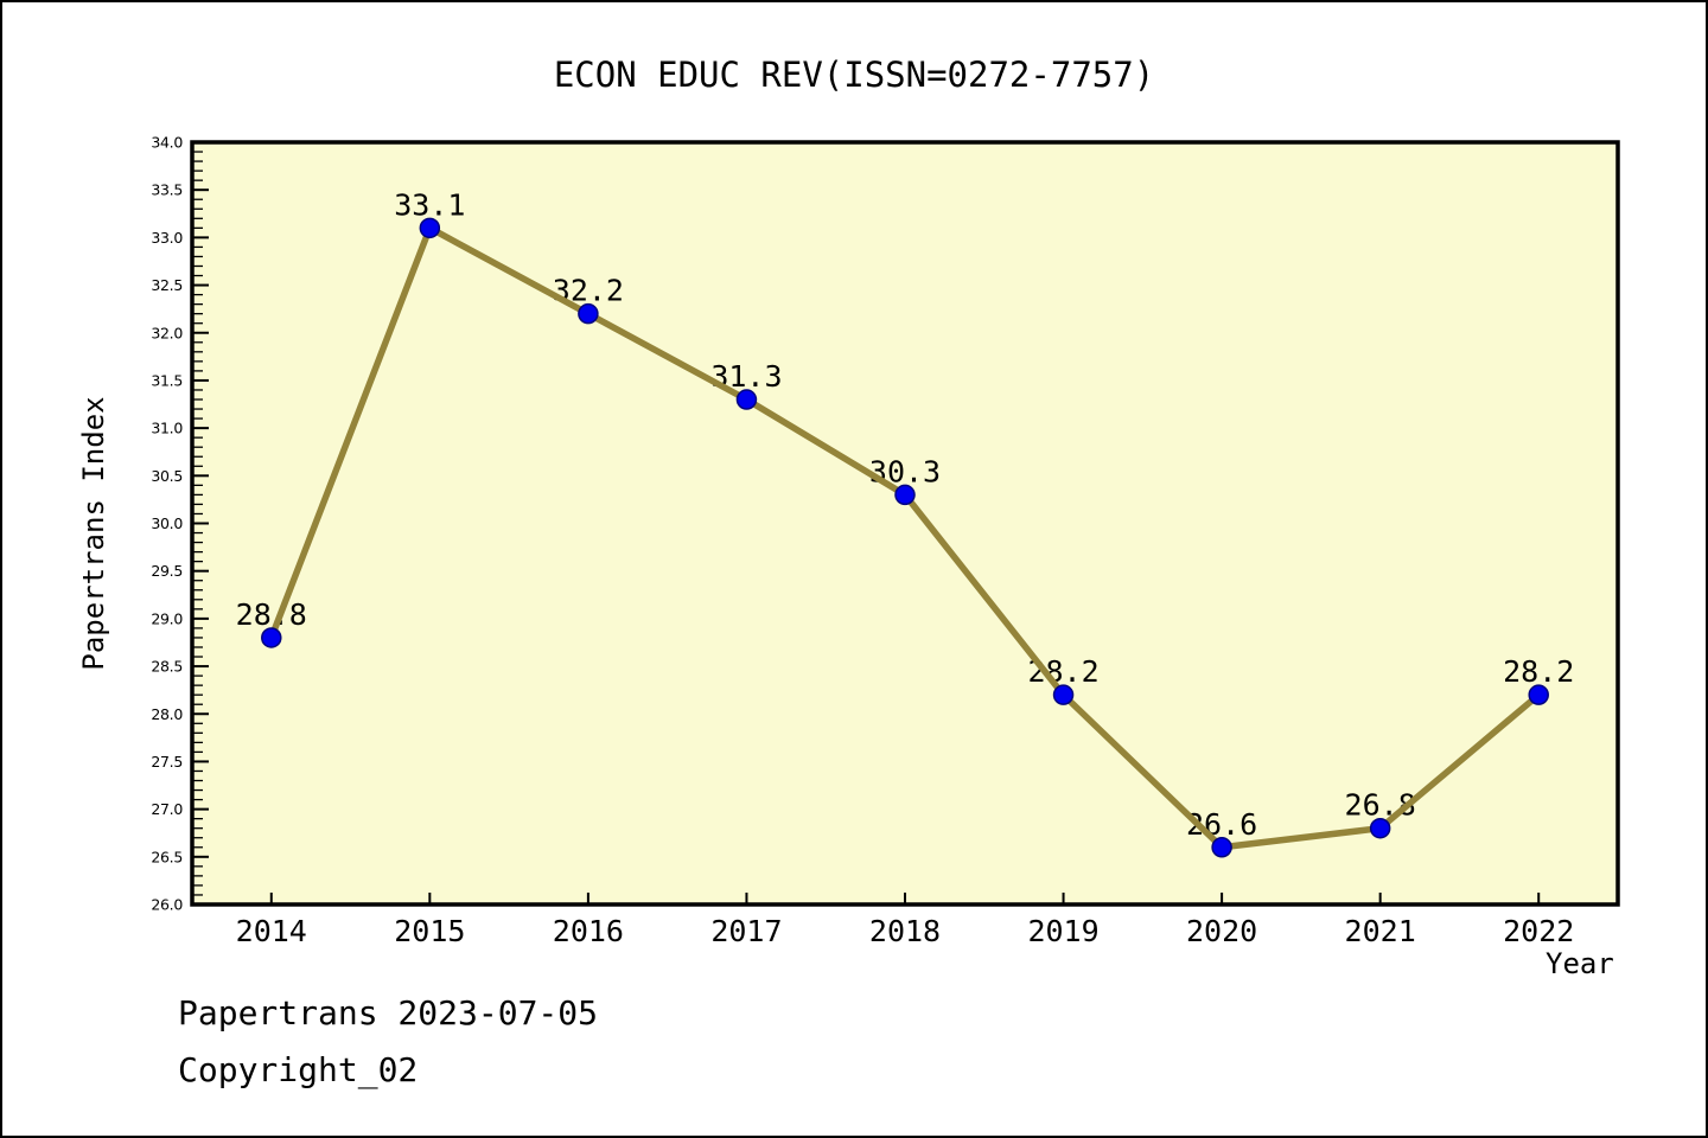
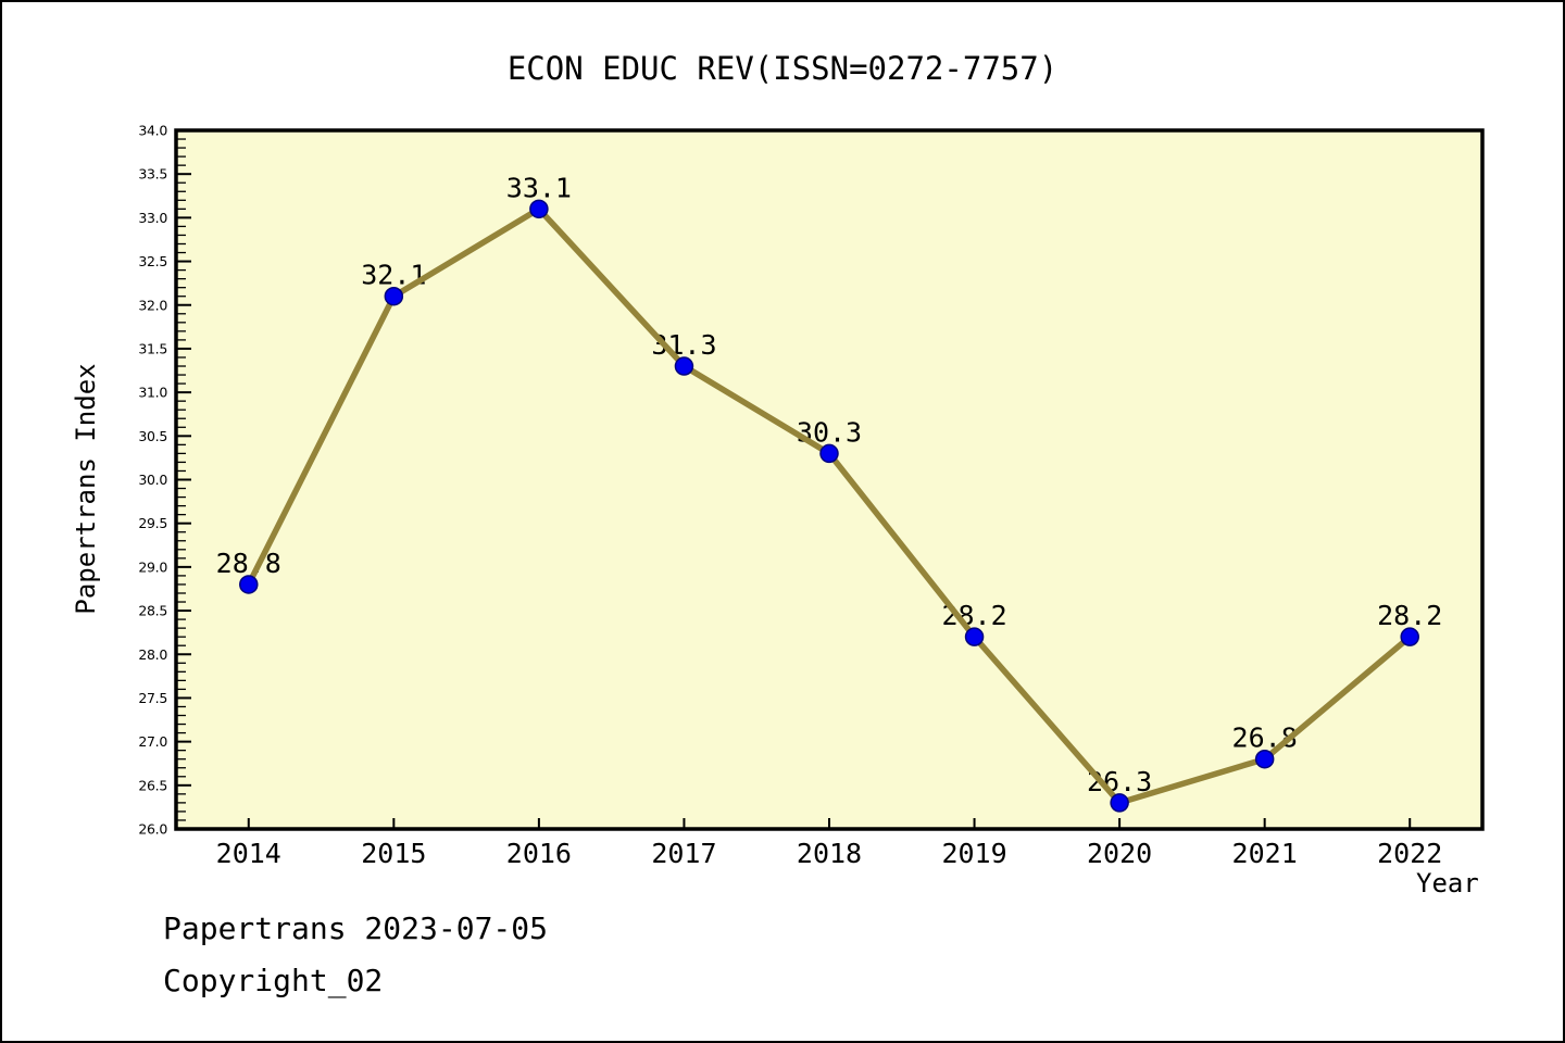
2015: 33.1 -> 32.1
2016: 32.2 -> 33.1
2020: 26.6 -> 26.3
